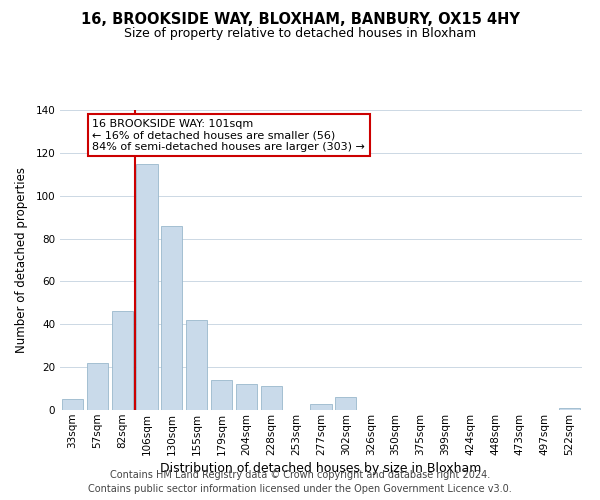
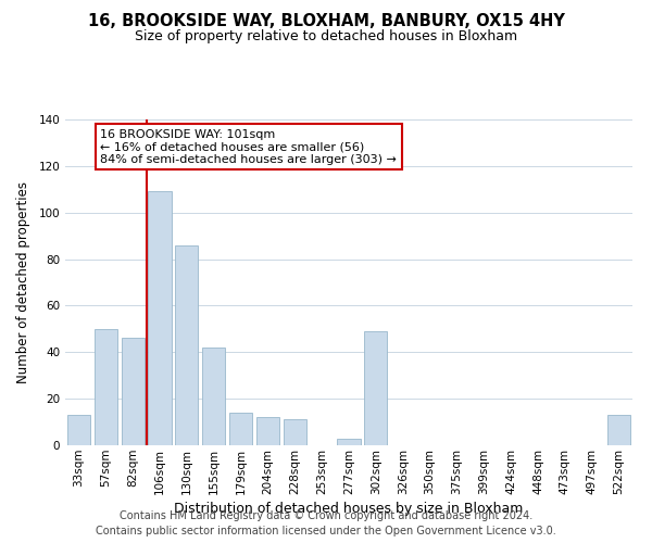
33sqm: 5 -> 13
57sqm: 22 -> 50
106sqm: 115 -> 109
302sqm: 6 -> 49
522sqm: 1 -> 13
